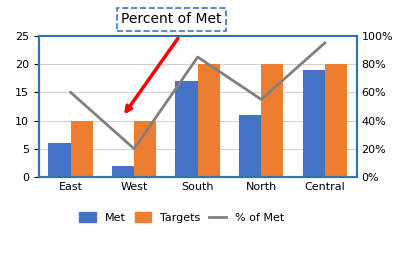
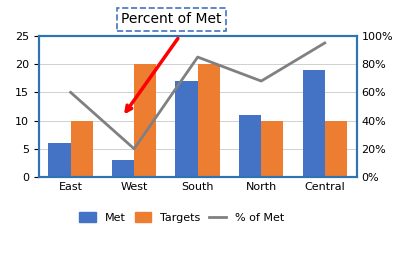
Met/West: 2 -> 3
Targets/West: 10 -> 20
% of Met/North: 55% -> 68%
Targets/North: 20 -> 10
Targets/Central: 20 -> 10
